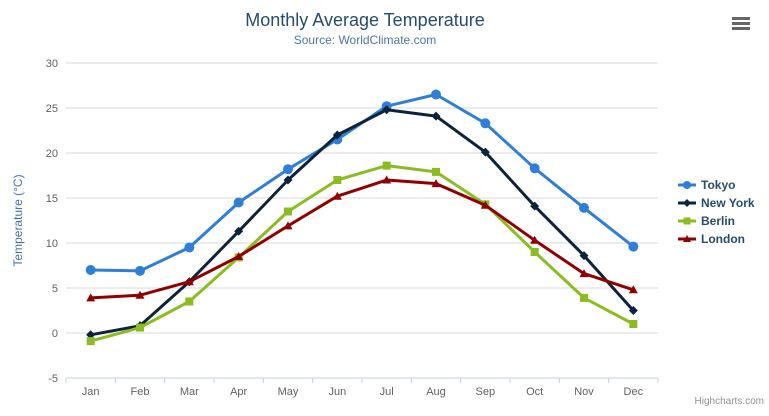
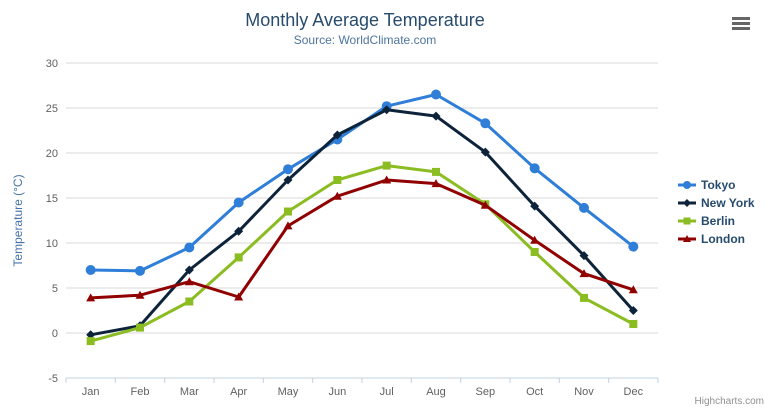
New York/Mar: 6 -> 7
London/Apr: 8 -> 4
